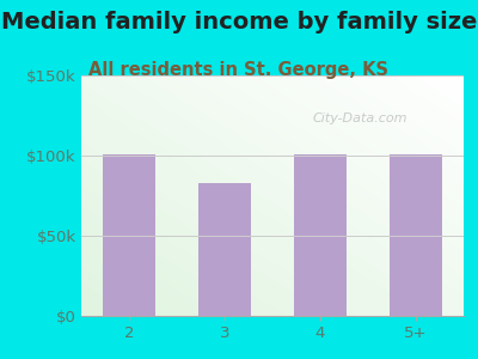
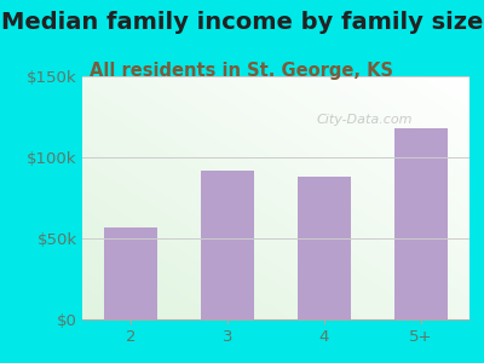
2: $101k -> $57k
3: $83k -> $92k
4: $101k -> $88k
5+: $101k -> $118k
